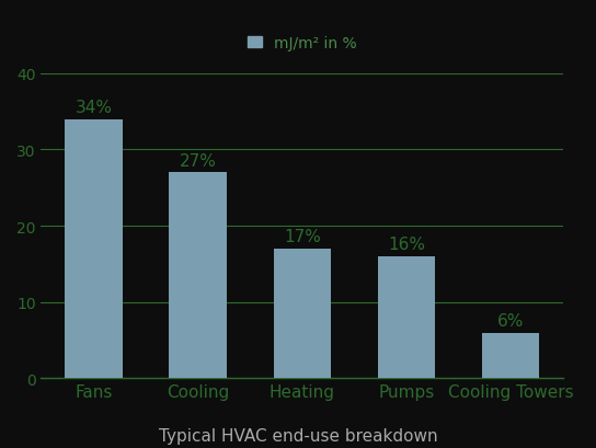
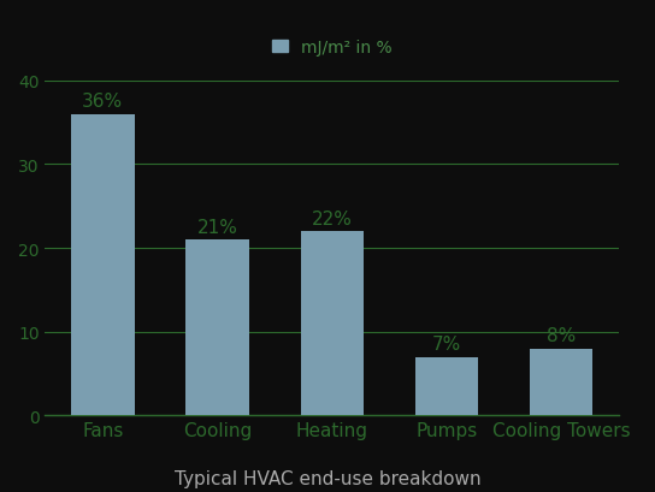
Fans: 34% -> 36%
Cooling: 27% -> 21%
Heating: 17% -> 22%
Pumps: 16% -> 7%
Cooling Towers: 6% -> 8%
